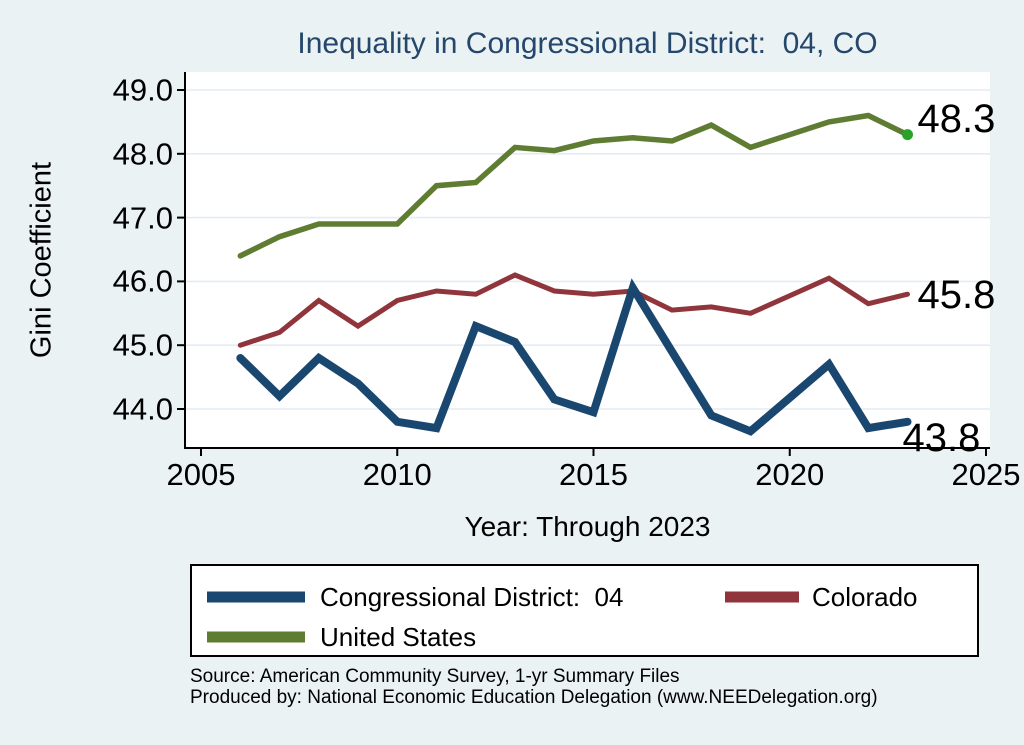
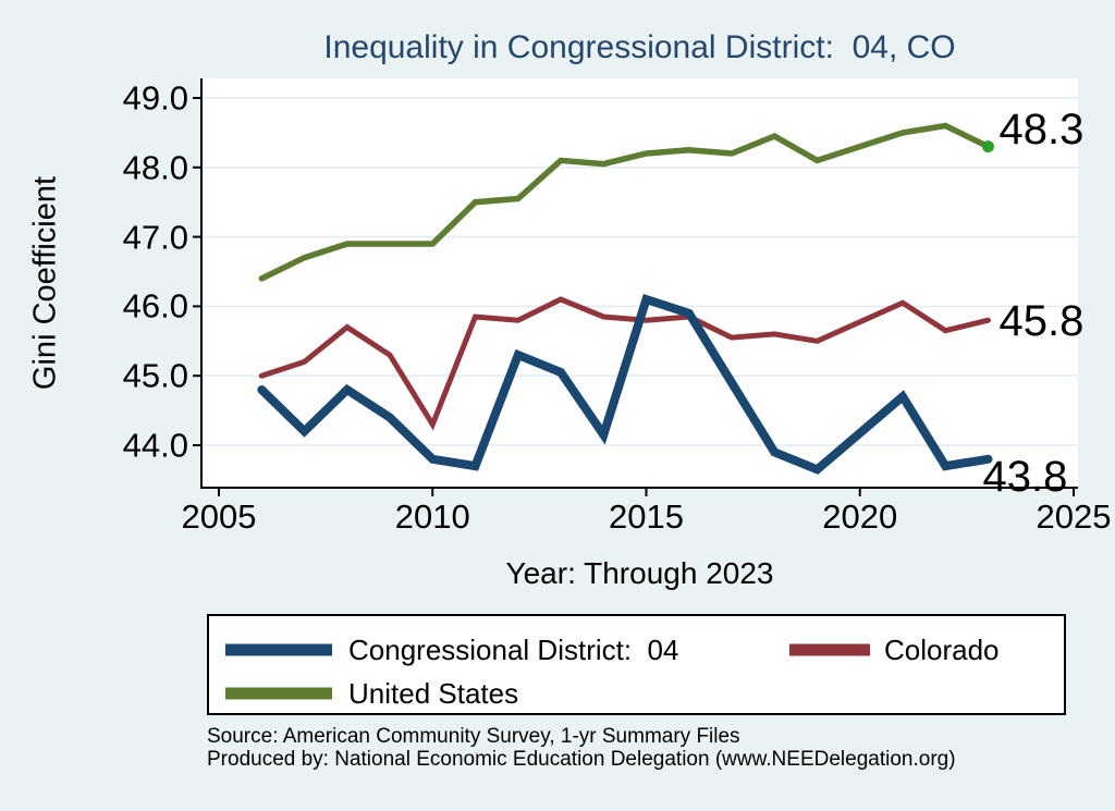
Colorado/2010: 45.7 -> 44.3
Congressional District: 04/2015: 44.0 -> 46.1
